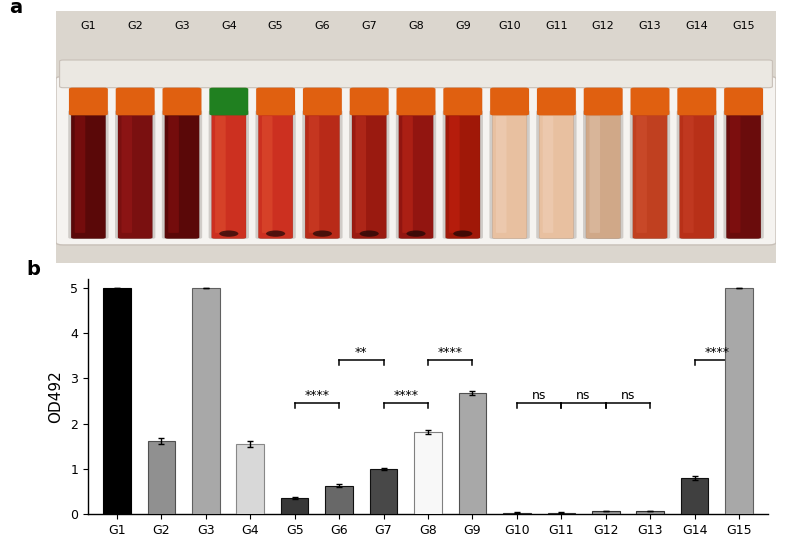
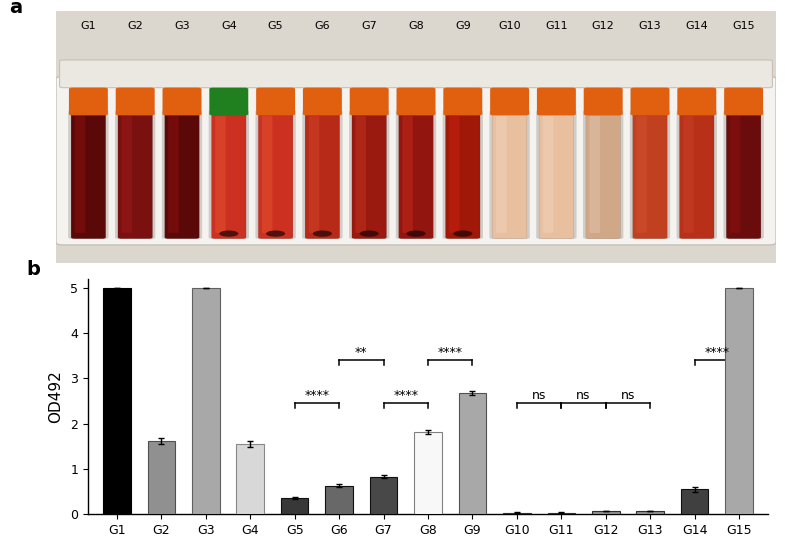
G7: 1.00 -> 0.83
G14: 0.80 -> 0.55
